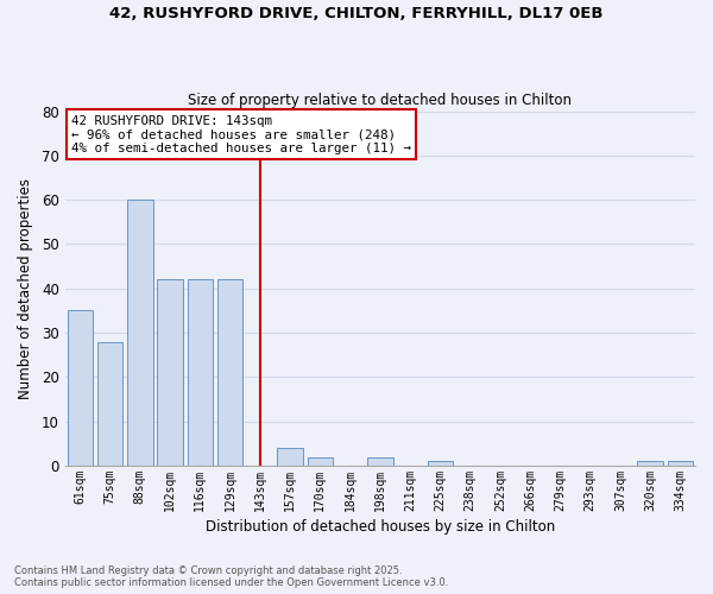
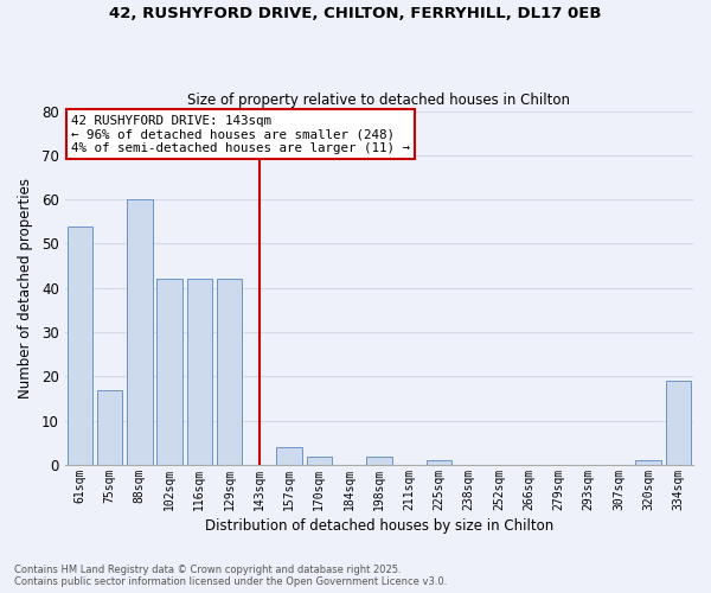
61sqm: 35 -> 54
75sqm: 28 -> 17
334sqm: 1 -> 19
